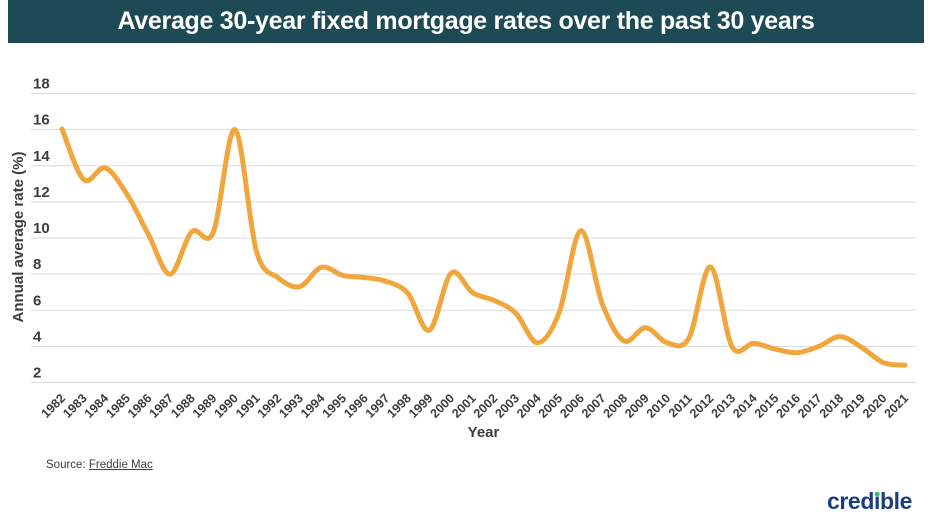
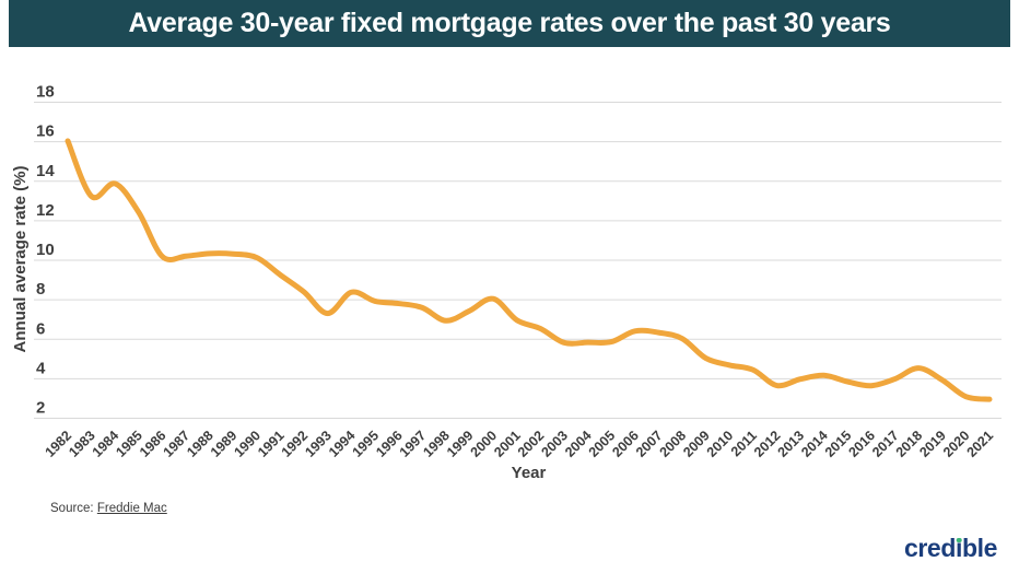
1987: 8.0 -> 10.2
1990: 16.0 -> 10.1
1992: 7.8 -> 8.4
1999: 4.9 -> 7.4
2004: 4.2 -> 5.8
2006: 10.4 -> 6.4
2008: 4.3 -> 6.0
2010: 4.2 -> 4.7
2012: 8.4 -> 3.7
